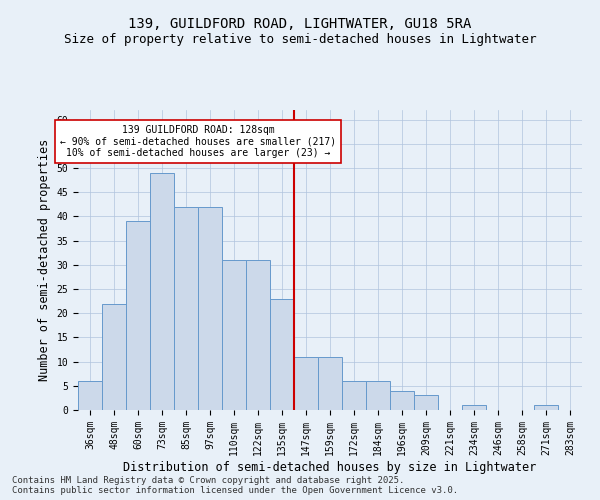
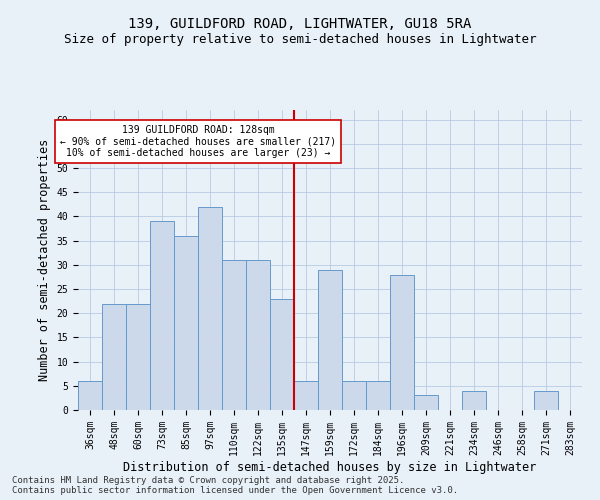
60sqm: 39 -> 22
73sqm: 49 -> 39
85sqm: 42 -> 36
147sqm: 11 -> 6
159sqm: 11 -> 29
196sqm: 4 -> 28
234sqm: 1 -> 4
271sqm: 1 -> 4
